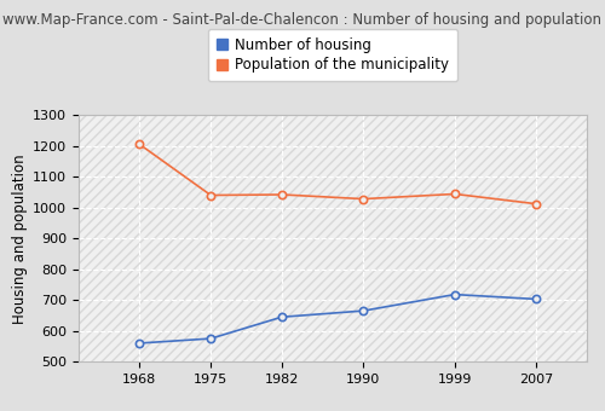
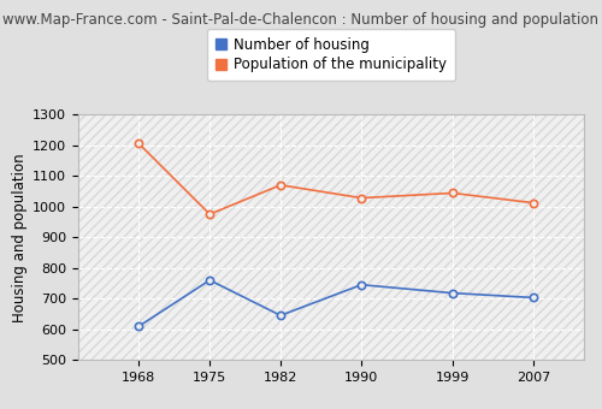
Number of housing/1968: 560 -> 610
Number of housing/1975: 575 -> 760
Population of the municipality/1975: 1040 -> 975
Population of the municipality/1982: 1042 -> 1070
Number of housing/1990: 665 -> 745
